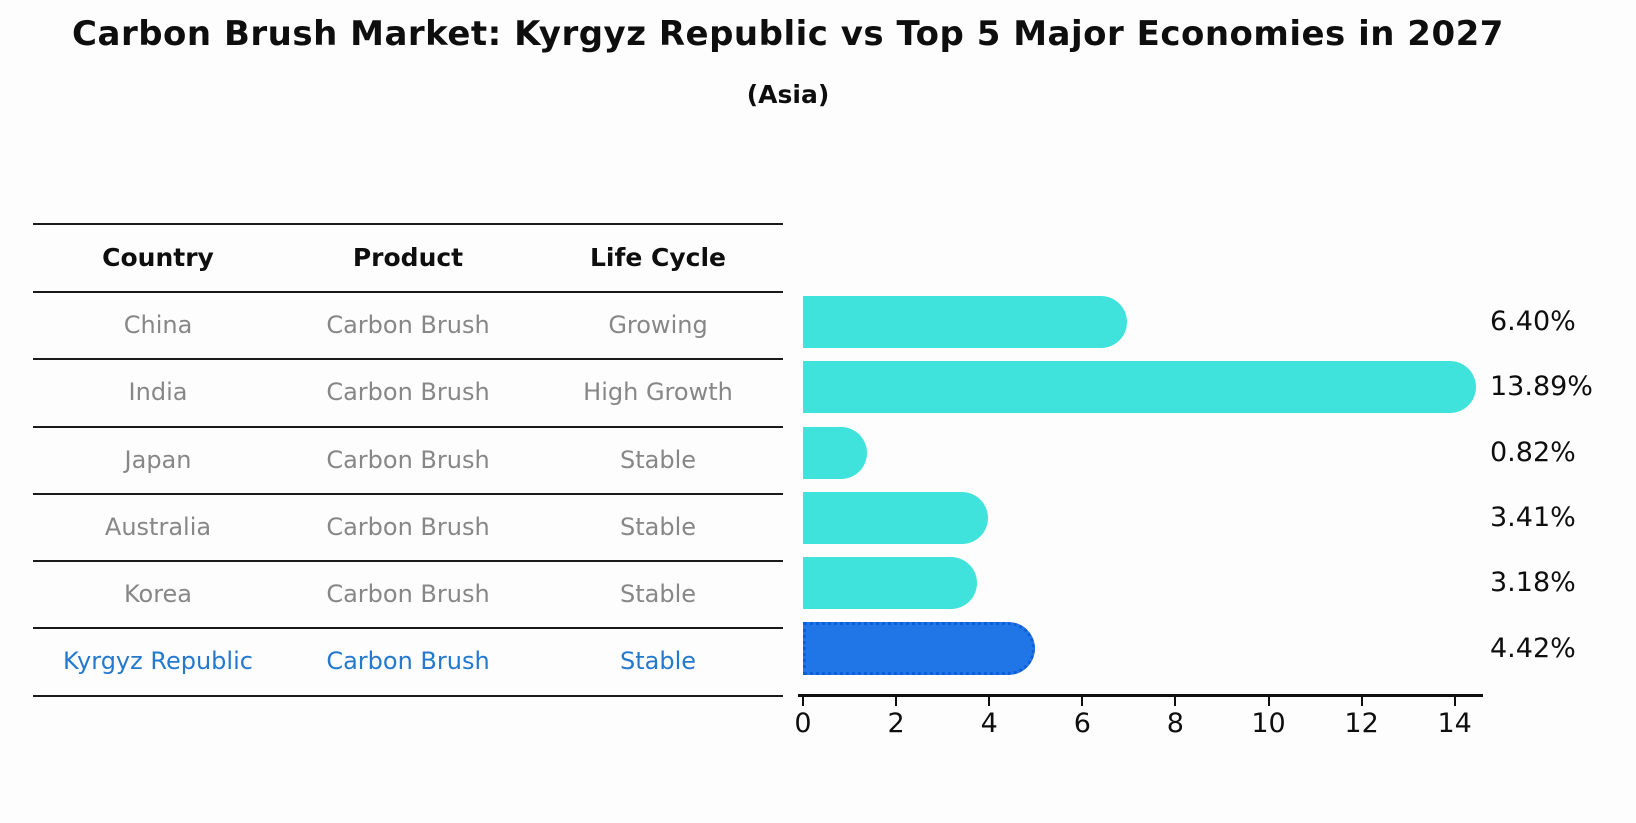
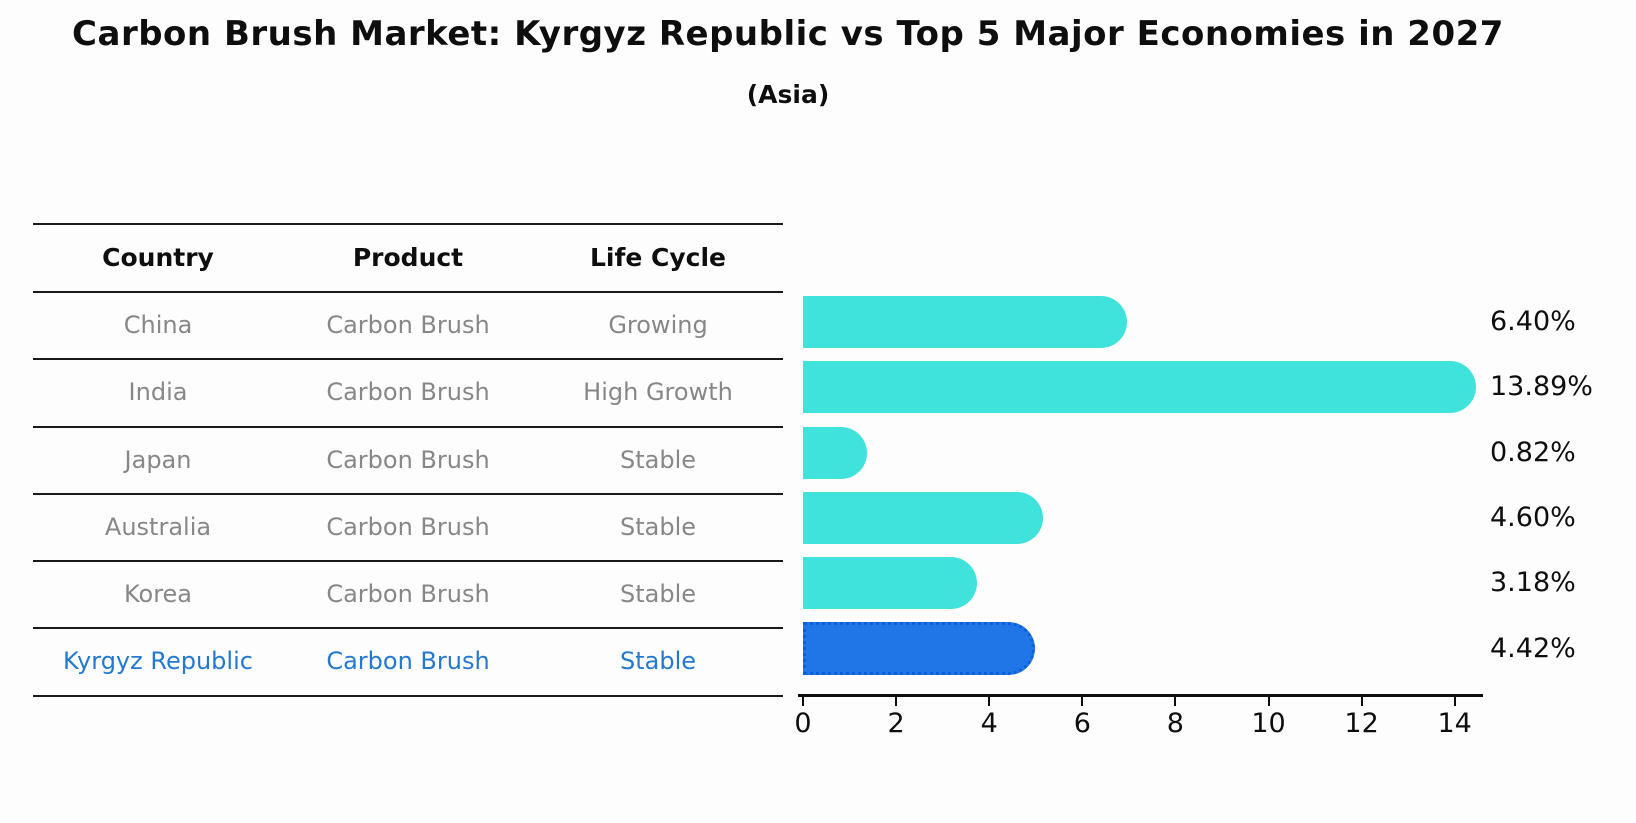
Australia: 3.41% -> 4.60%
